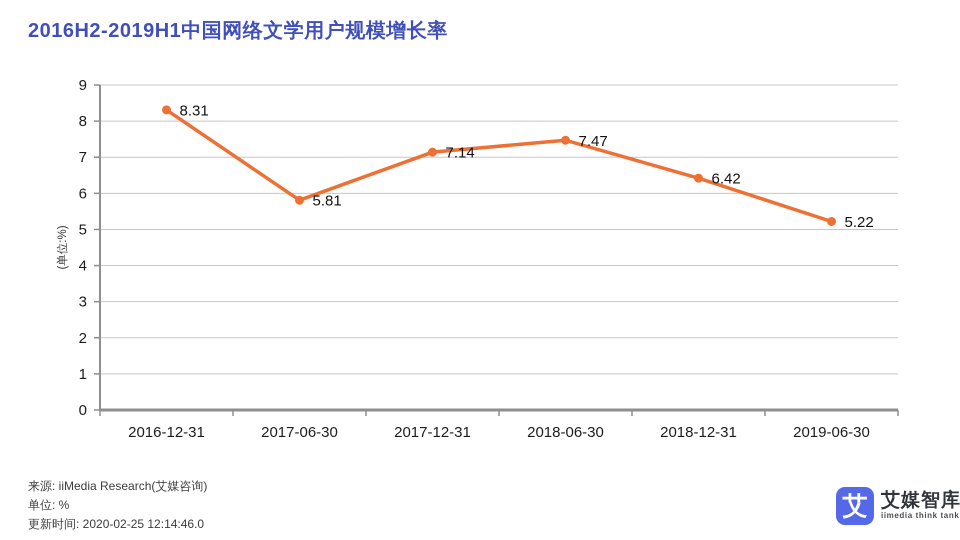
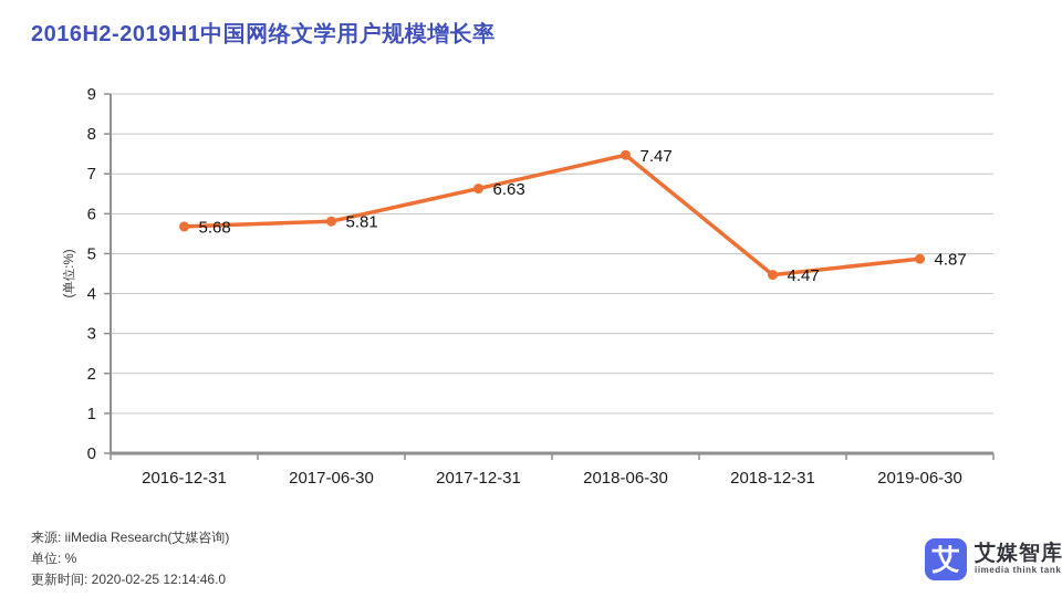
2016-12-31: 8.31 -> 5.68
2017-12-31: 7.14 -> 6.63
2018-12-31: 6.42 -> 4.47
2019-06-30: 5.22 -> 4.87
